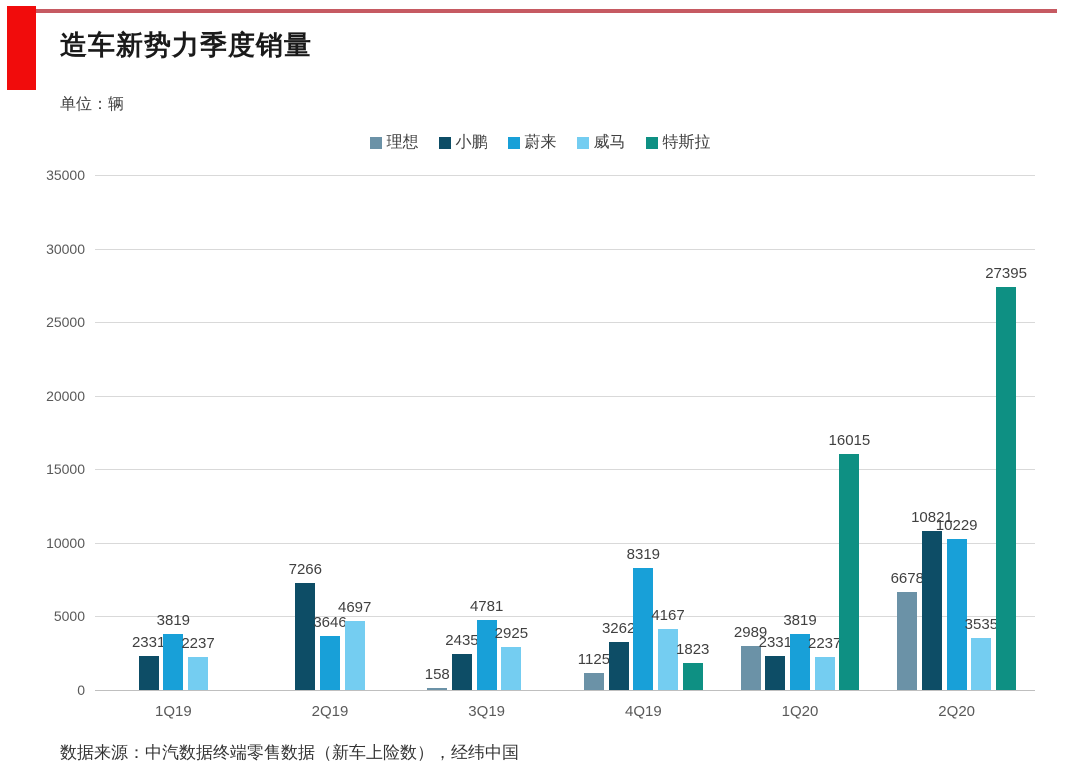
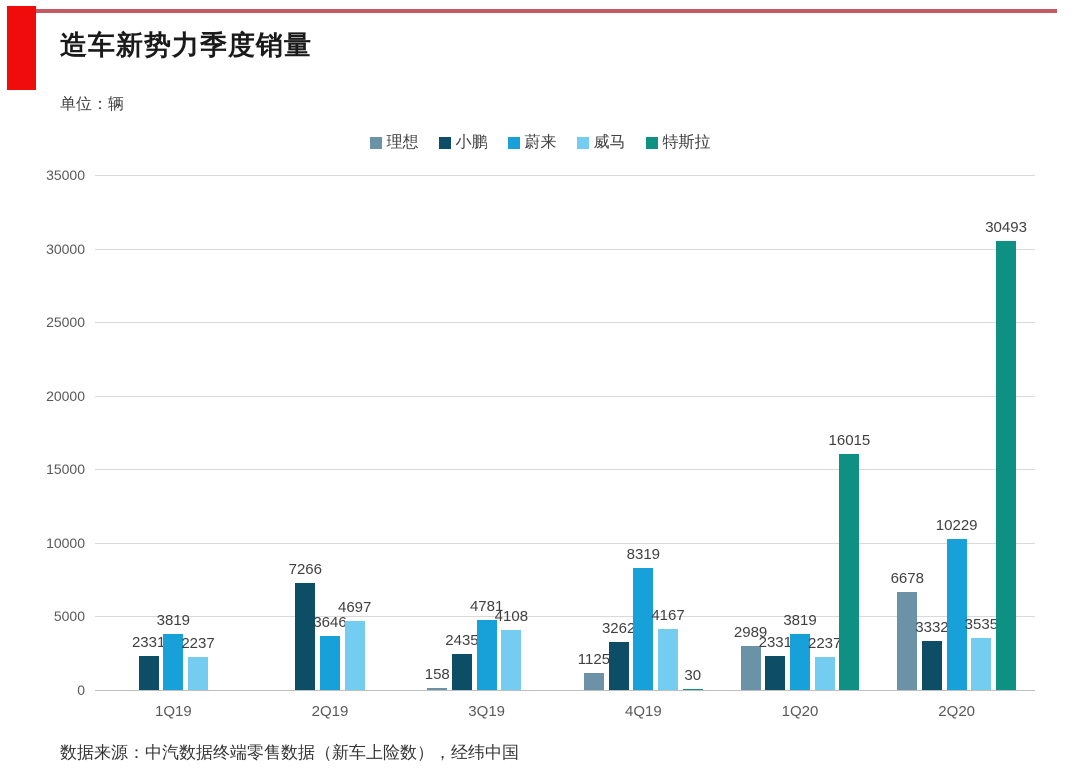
威马/3Q19: 2925 -> 4108
特斯拉/4Q19: 1823 -> 30
小鹏/2Q20: 10821 -> 3332
特斯拉/2Q20: 27395 -> 30493
